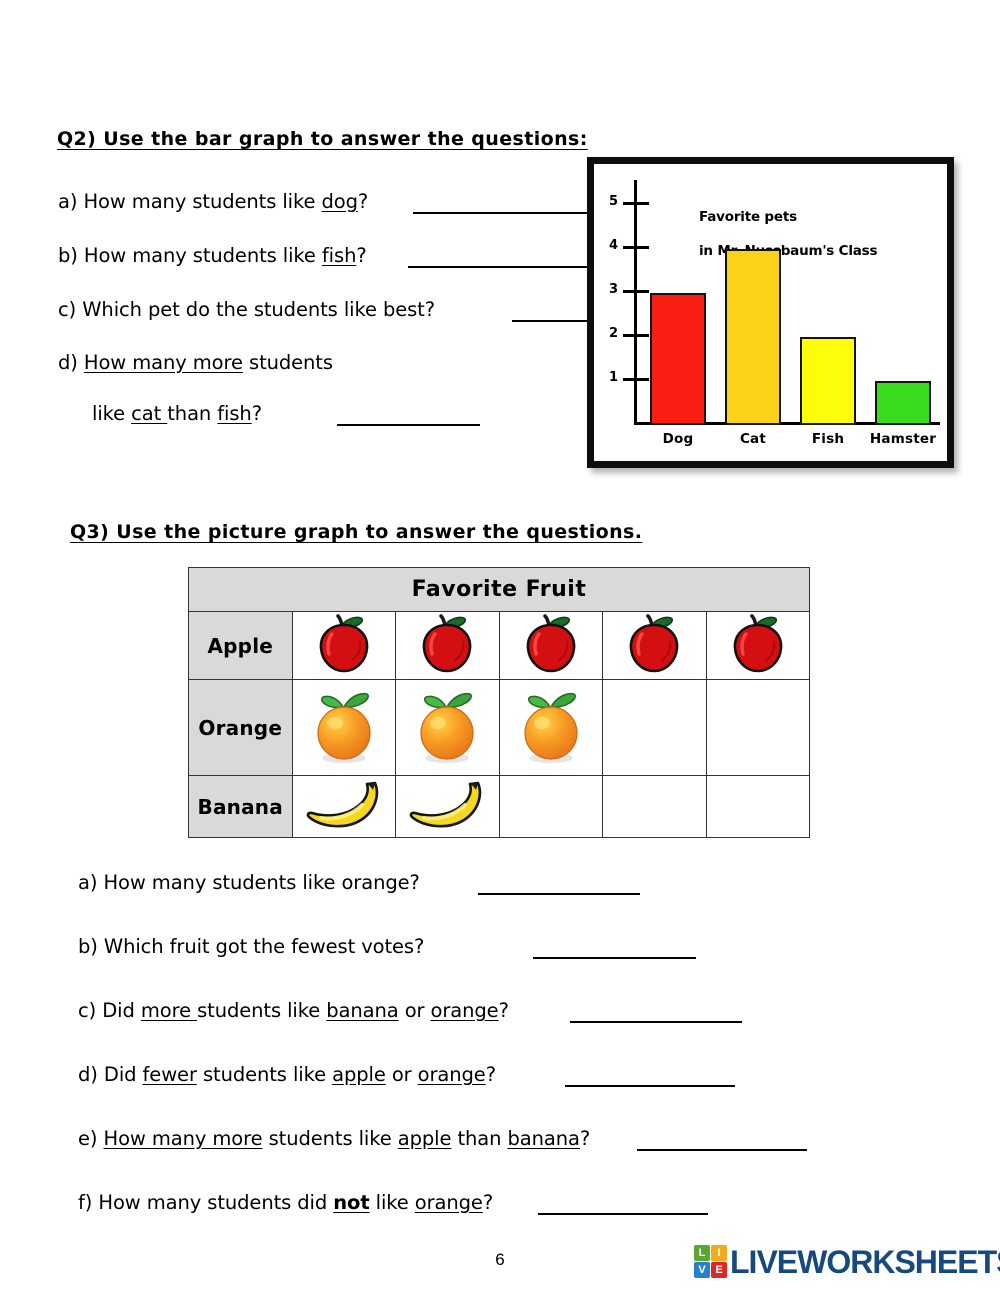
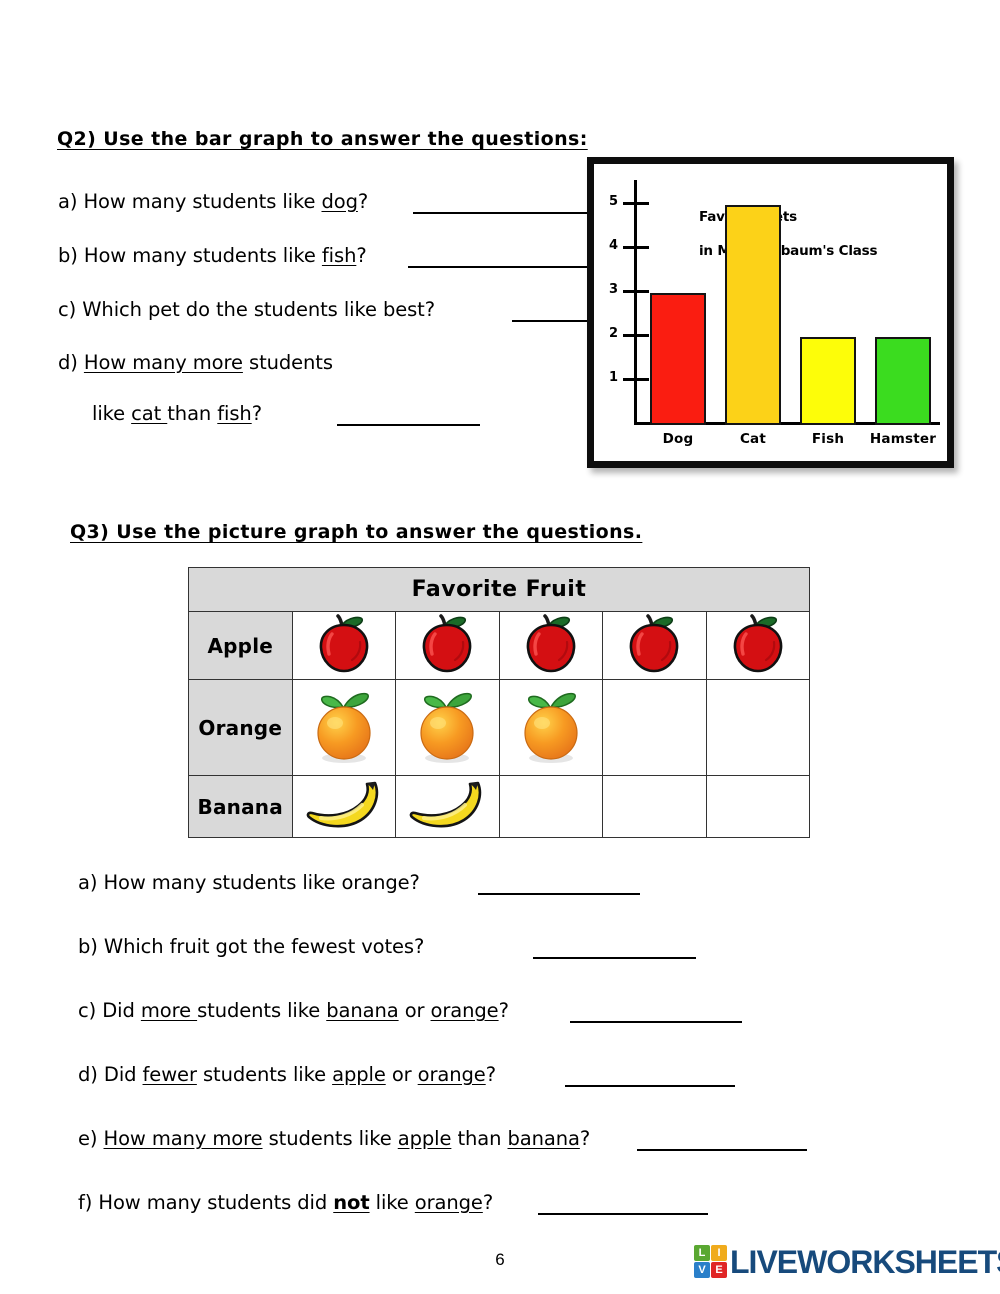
Cat: 4 -> 5
Hamster: 1 -> 2
